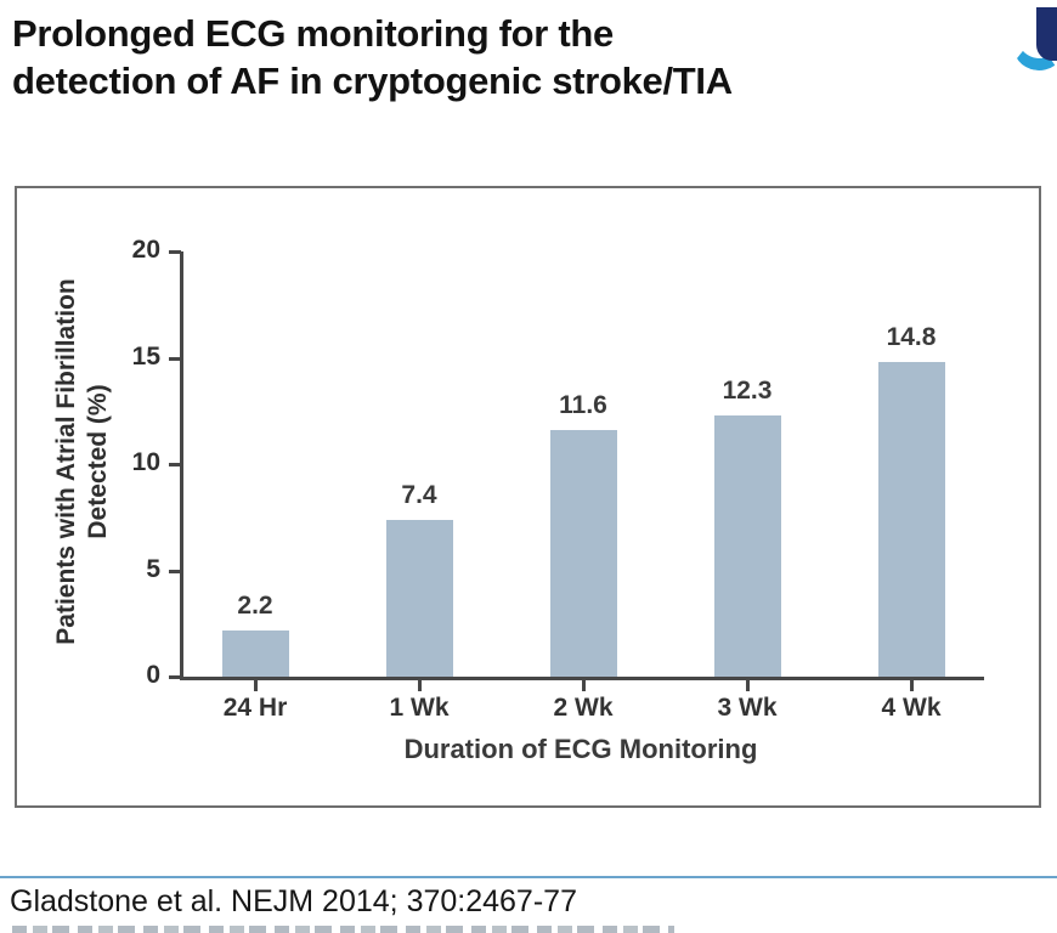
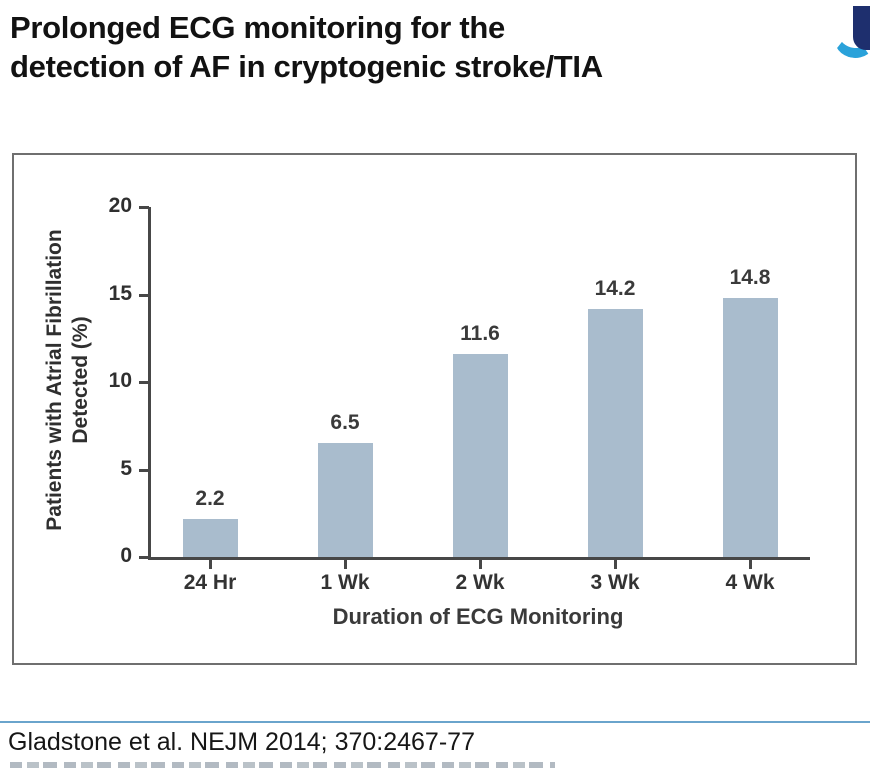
1 Wk: 7.4 -> 6.5
3 Wk: 12.3 -> 14.2
